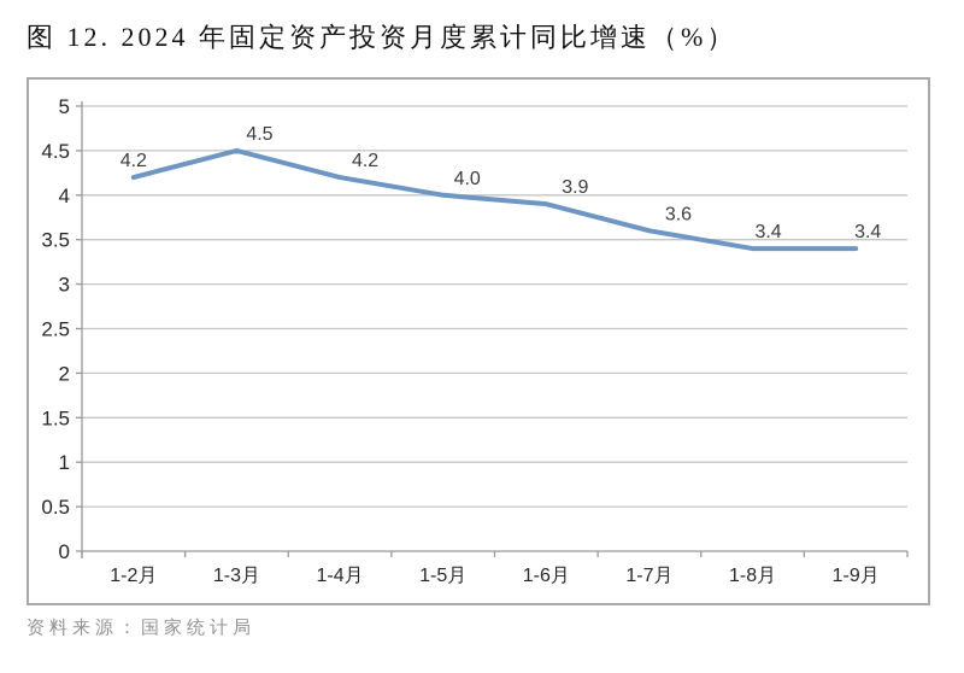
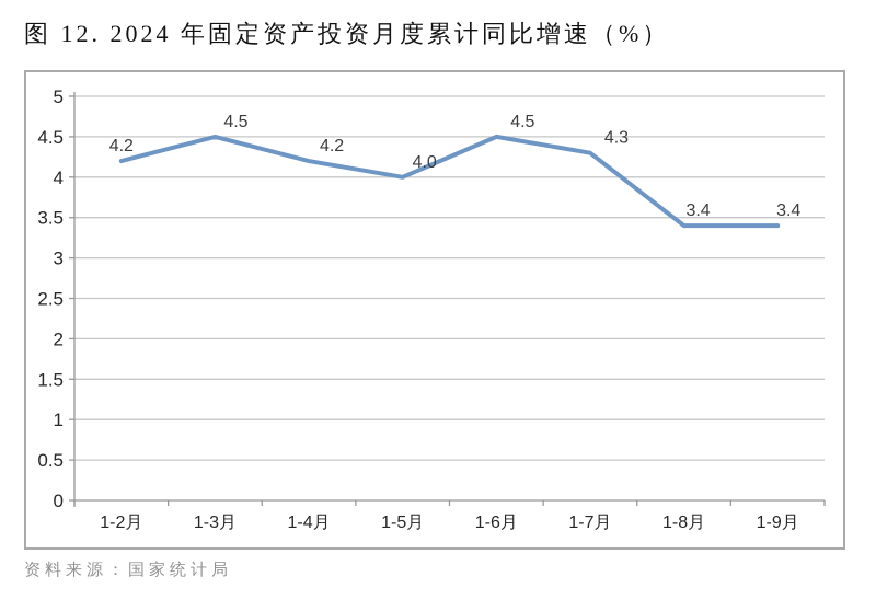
1-6月: 3.9 -> 4.5
1-7月: 3.6 -> 4.3
